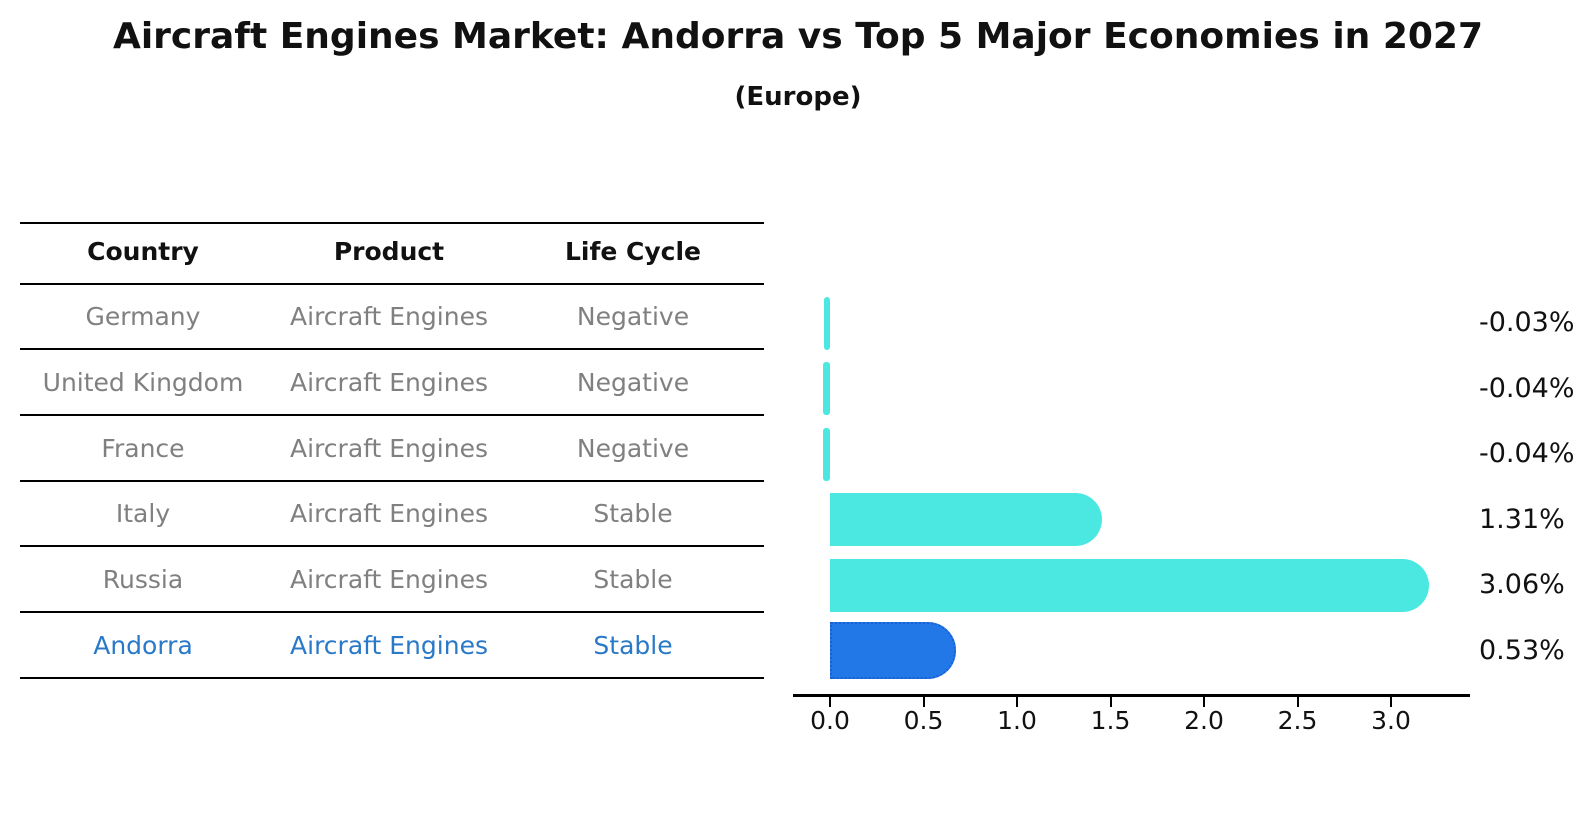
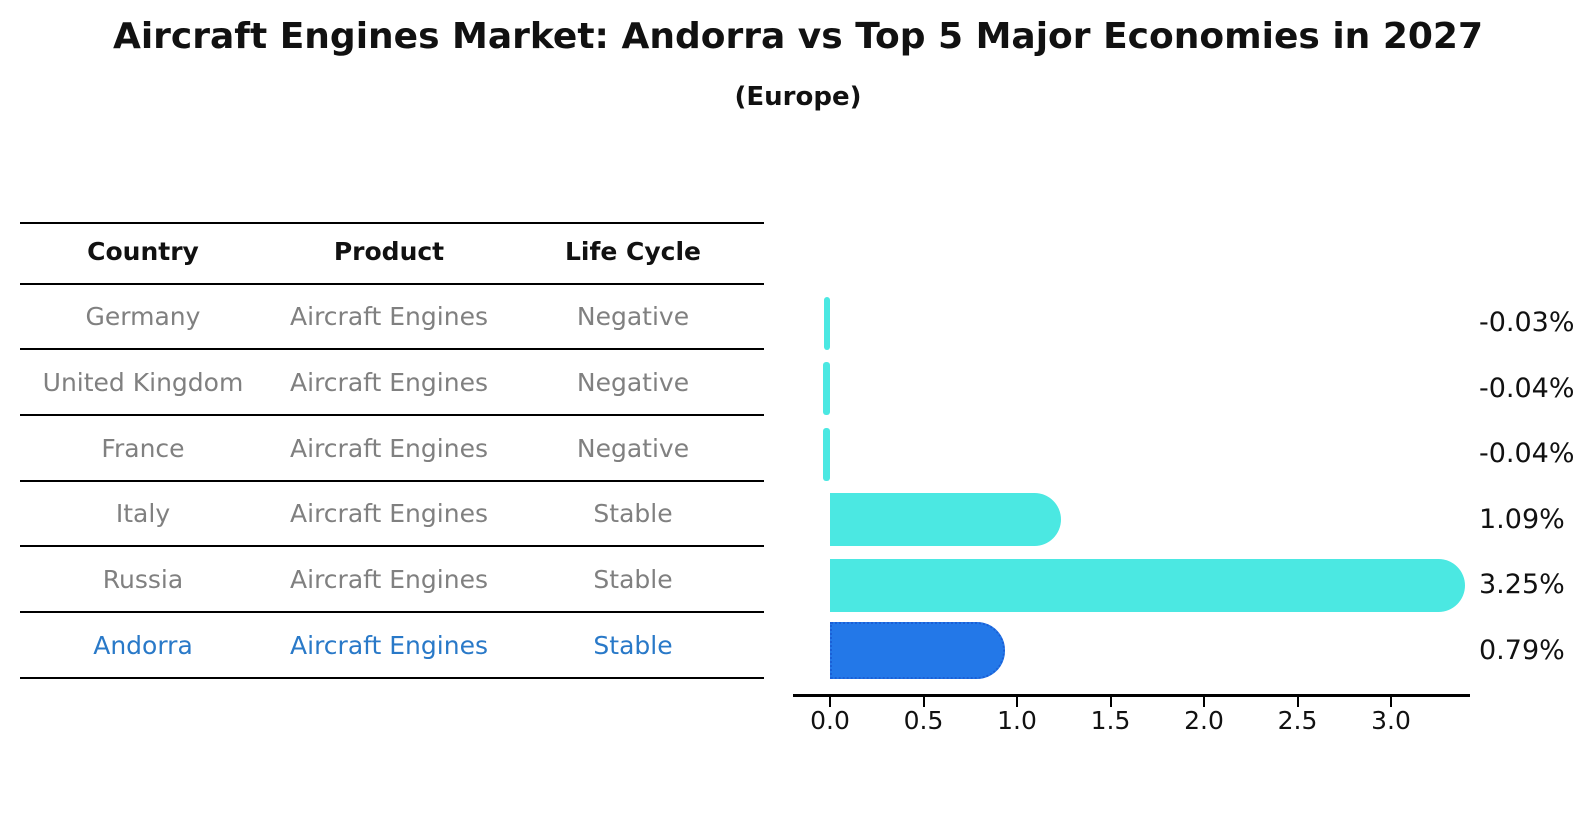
Italy: 1.31% -> 1.09%
Russia: 3.06% -> 3.25%
Andorra: 0.53% -> 0.79%
